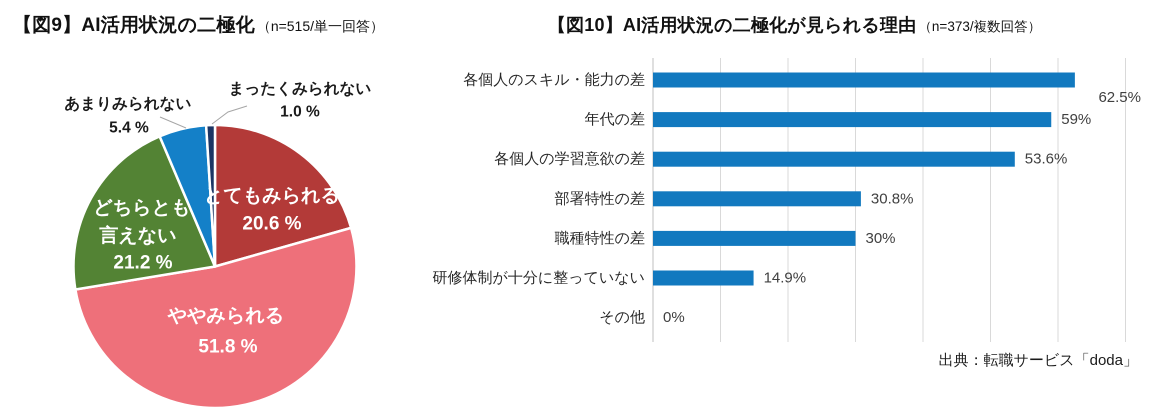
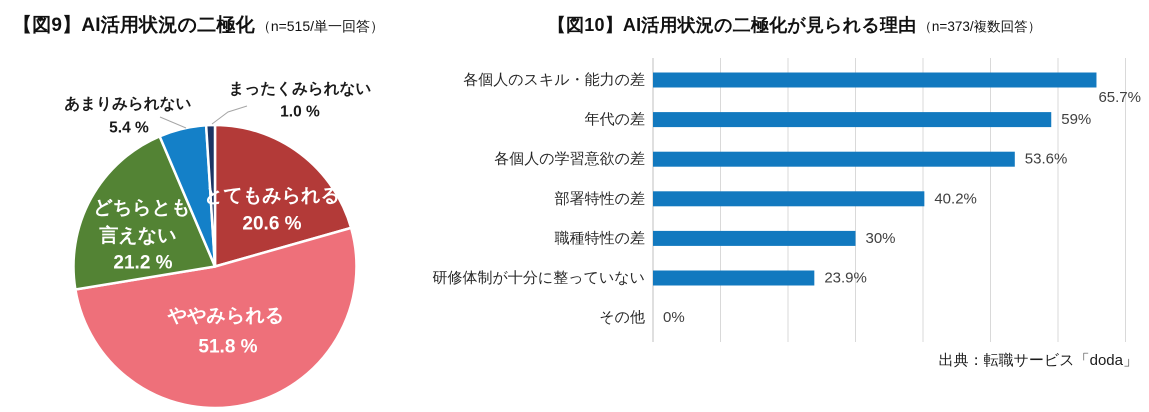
【図10】AI活用状況の二極化が見られる理由/各個人のスキル・能力の差: 62.5% -> 65.7%
【図10】AI活用状況の二極化が見られる理由/部署特性の差: 30.8% -> 40.2%
【図10】AI活用状況の二極化が見られる理由/研修体制が十分に整っていない: 14.9% -> 23.9%
